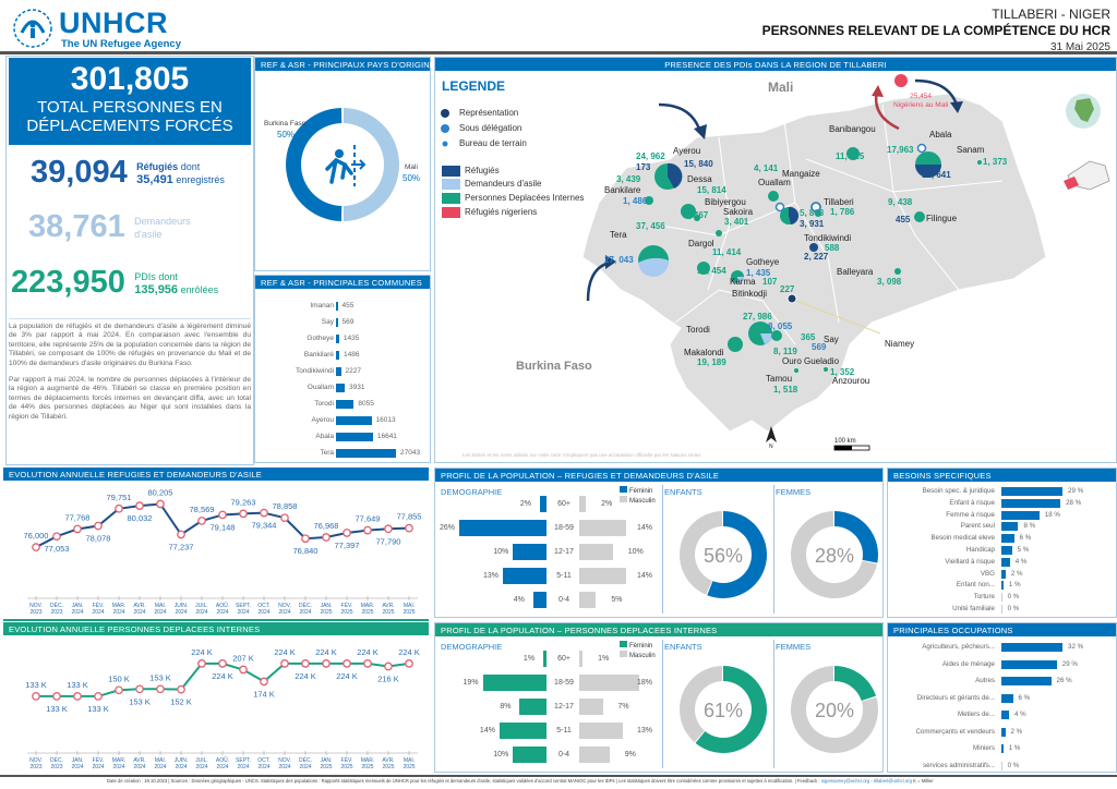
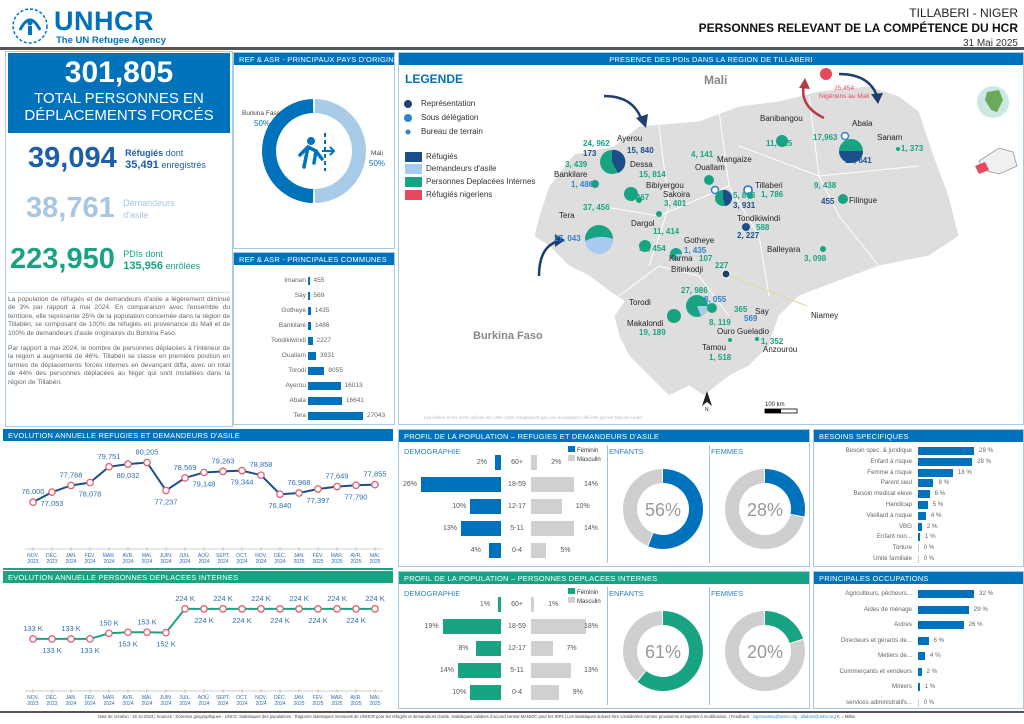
EVOLUTION ANNUELLE PERSONNES DEPLACEES INTERNES/SEPT. 2024: 207 -> 224
EVOLUTION ANNUELLE PERSONNES DEPLACEES INTERNES/OCT. 2024: 174 -> 224
EVOLUTION ANNUELLE PERSONNES DEPLACEES INTERNES/AVR. 2025: 216 -> 224
